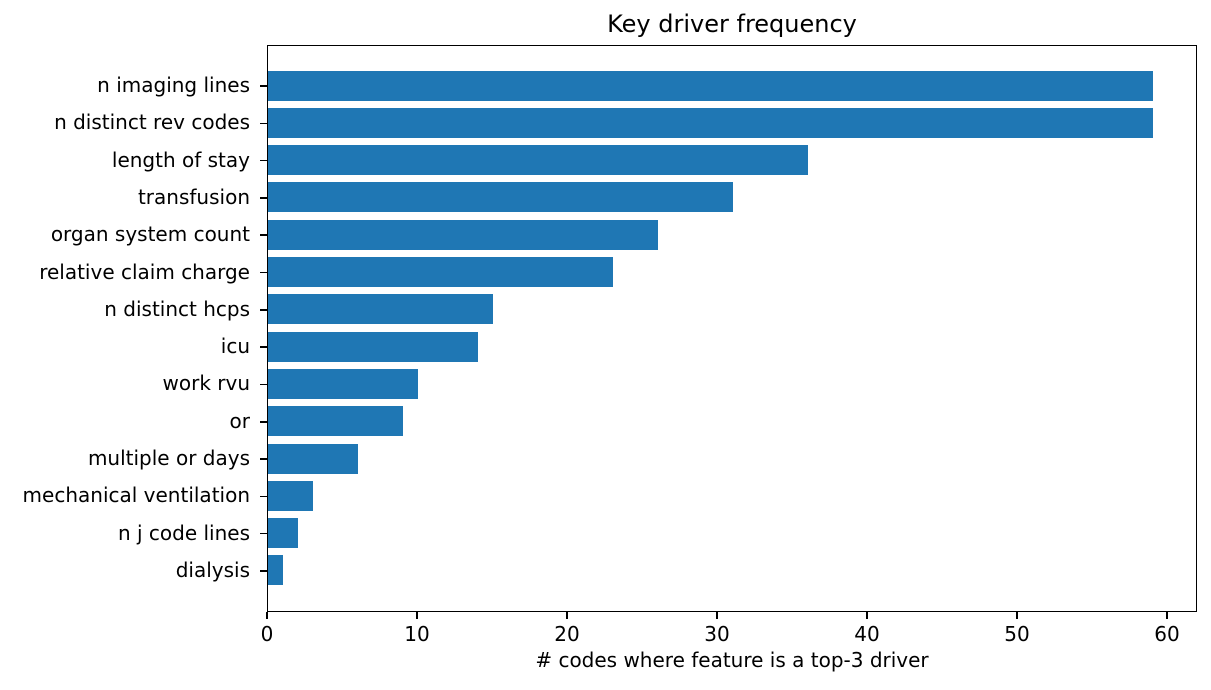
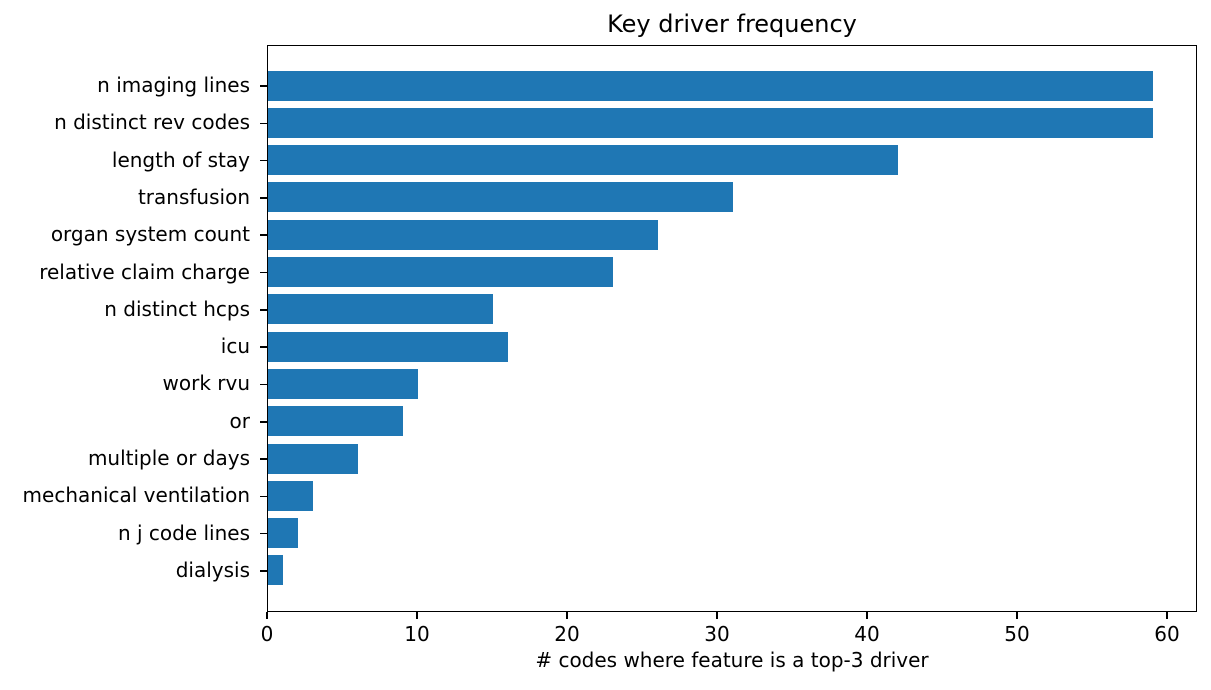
length of stay: 36 -> 42
icu: 14 -> 16
